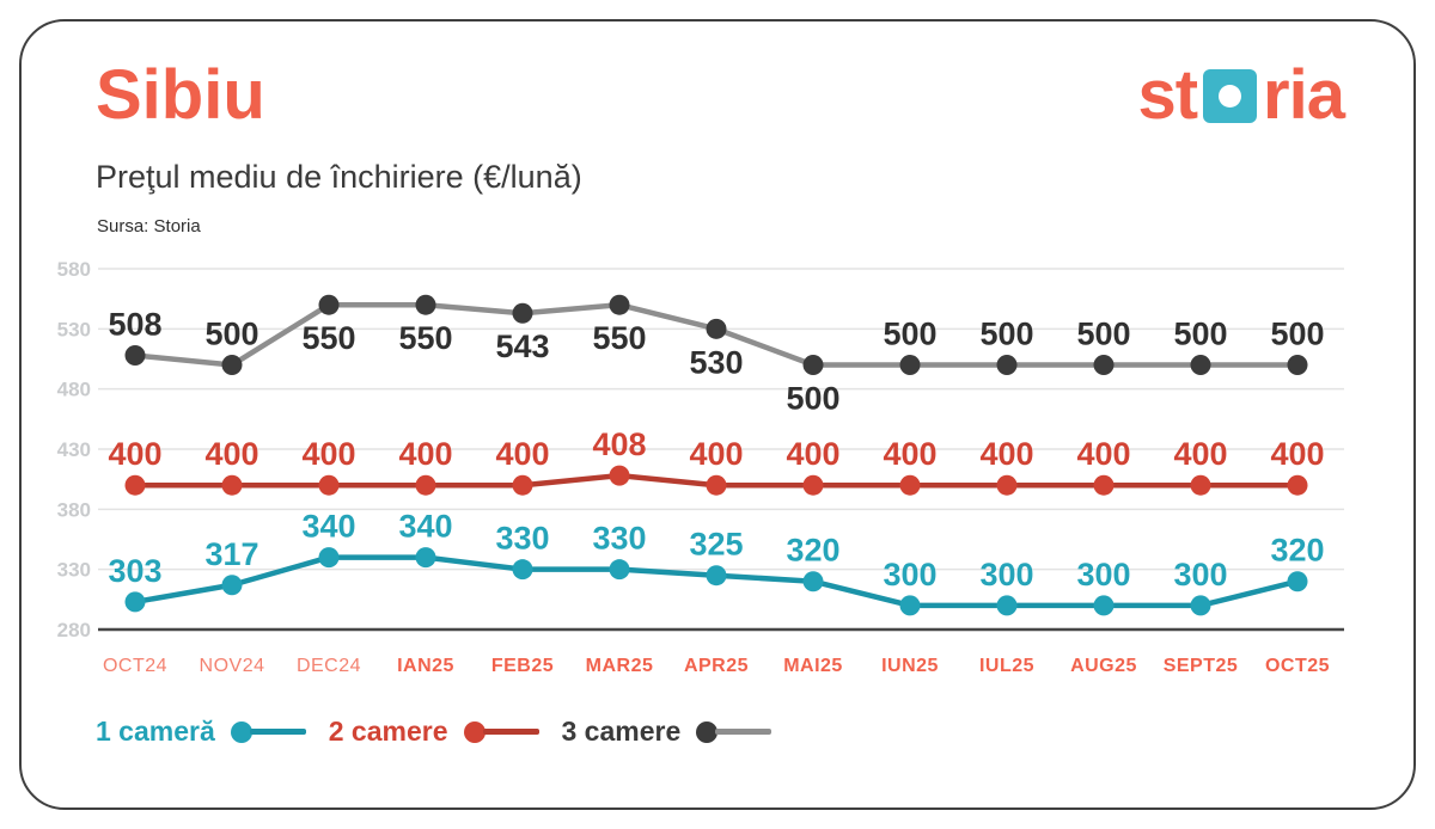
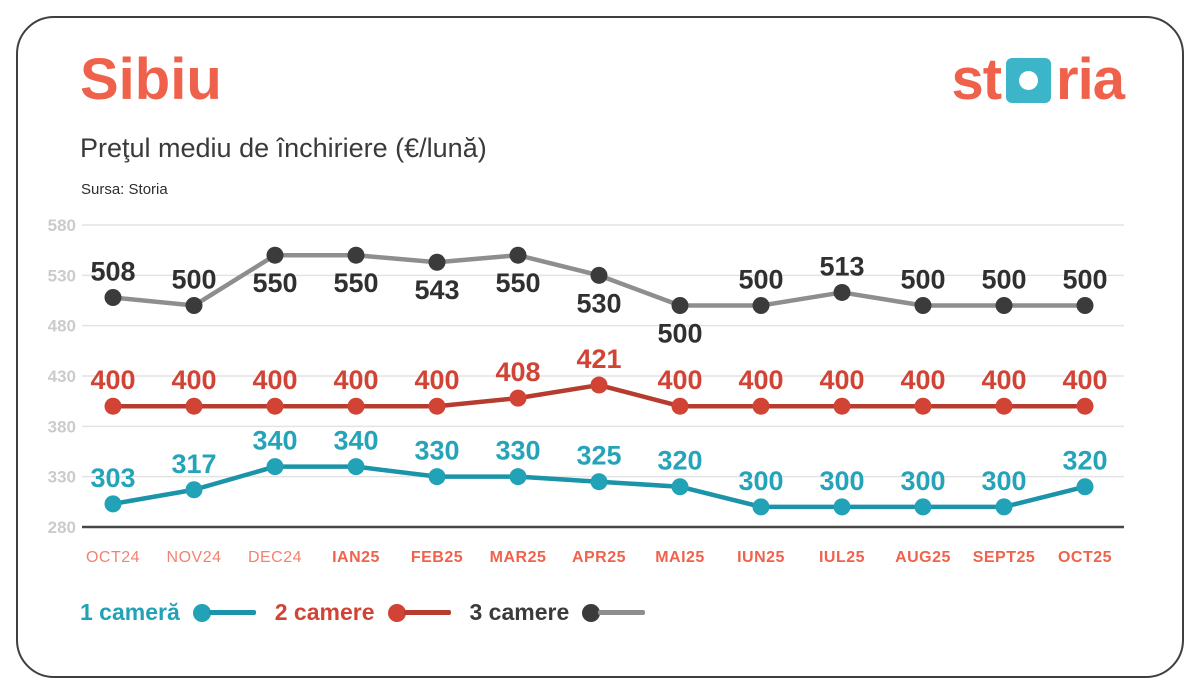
2 camere/APR25: 400 -> 421
3 camere/IUL25: 500 -> 513
